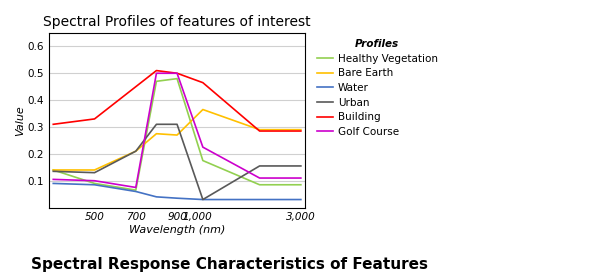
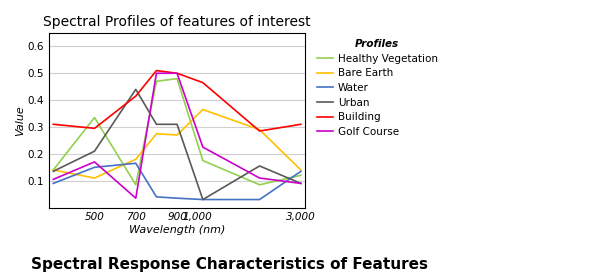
Healthy Vegetation/500: 0.090 -> 0.335
Bare Earth/500: 0.140 -> 0.110
Water/500: 0.085 -> 0.150
Urban/500: 0.130 -> 0.210
Building/500: 0.330 -> 0.295
Golf Course/500: 0.100 -> 0.170
Healthy Vegetation/700: 0.065 -> 0.085
Bare Earth/700: 0.210 -> 0.180
Water/700: 0.060 -> 0.165
Urban/700: 0.210 -> 0.440
Building/700: 0.450 -> 0.415
Golf Course/700: 0.075 -> 0.035
Healthy Vegetation/3,000: 0.085 -> 0.120
Bare Earth/3,000: 0.290 -> 0.140
Water/3,000: 0.030 -> 0.135
Urban/3,000: 0.155 -> 0.090
Building/3,000: 0.285 -> 0.310
Golf Course/3,000: 0.110 -> 0.090
